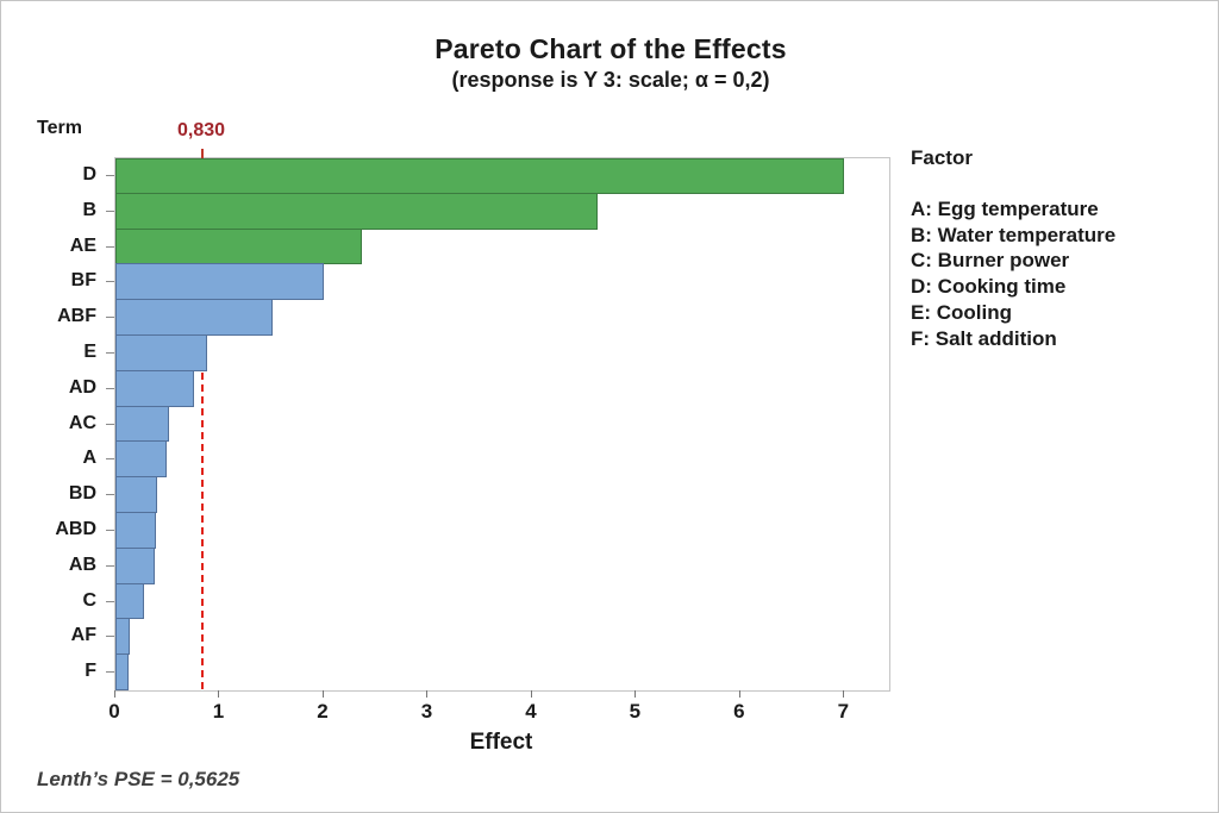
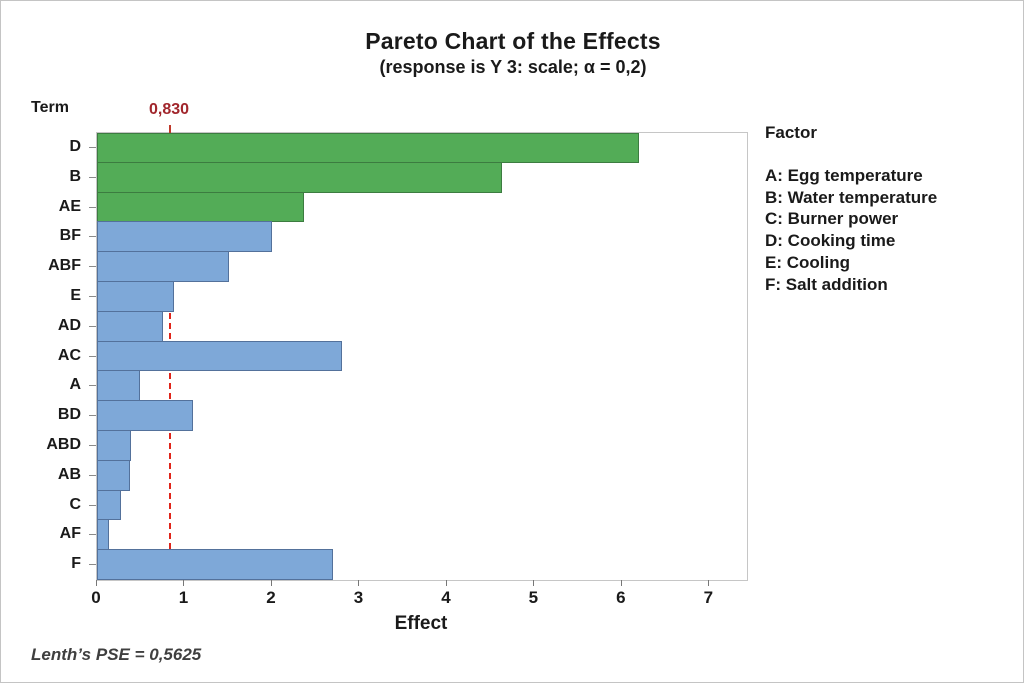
D: 7.0 -> 6.2
AC: 0.5 -> 2.8
BD: 0.4 -> 1.1
F: 0.1 -> 2.7
